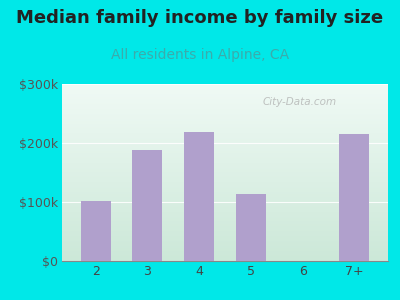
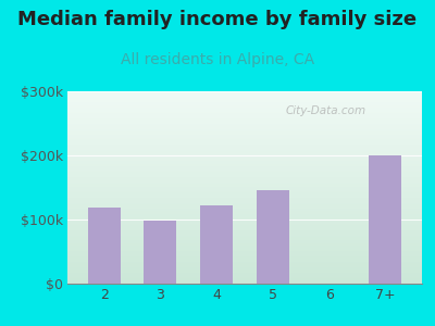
2: $102k -> $118k
3: $188k -> $98k
4: $218k -> $122k
5: $114k -> $145k
7+: $216k -> $200k
